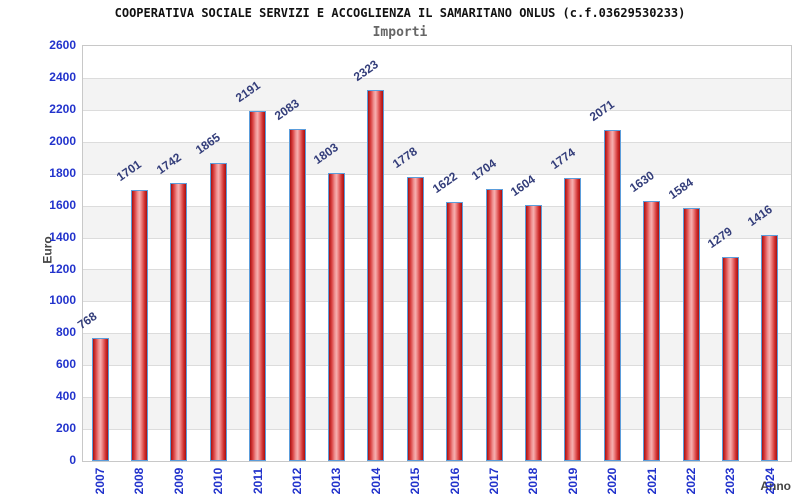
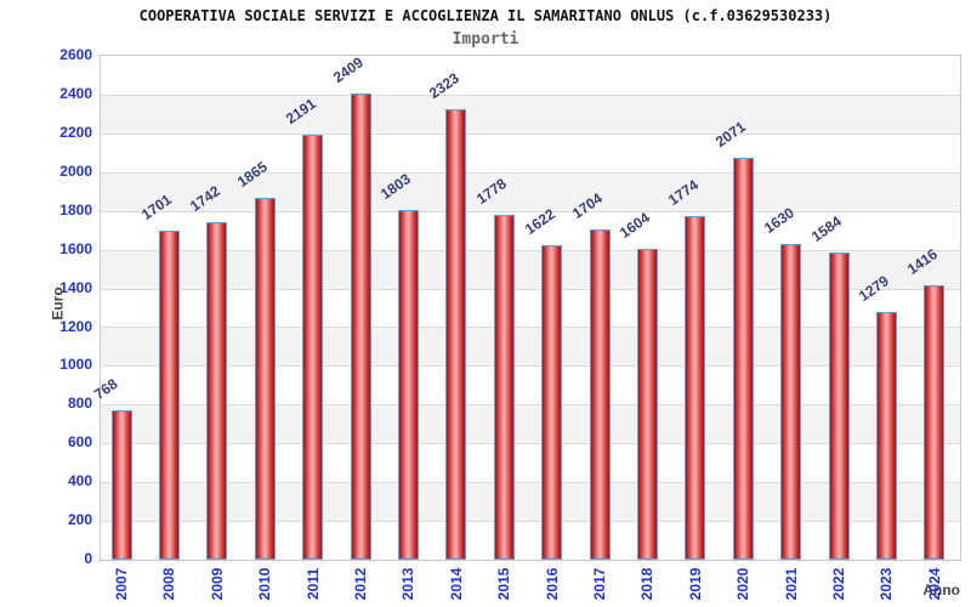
2012: 2083 -> 2409
